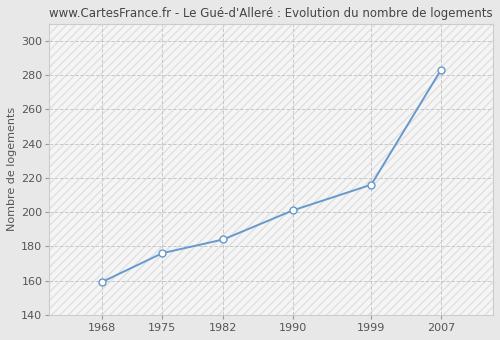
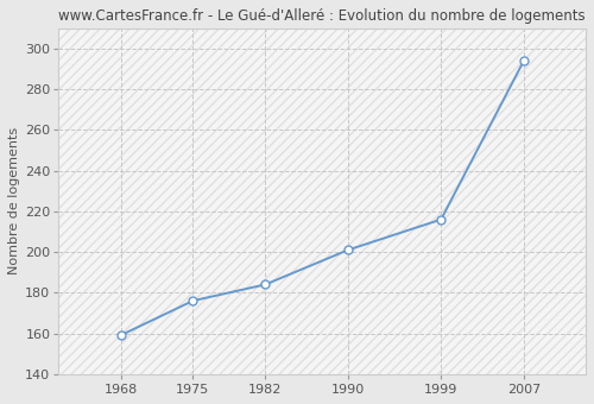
2007: 283 -> 294
